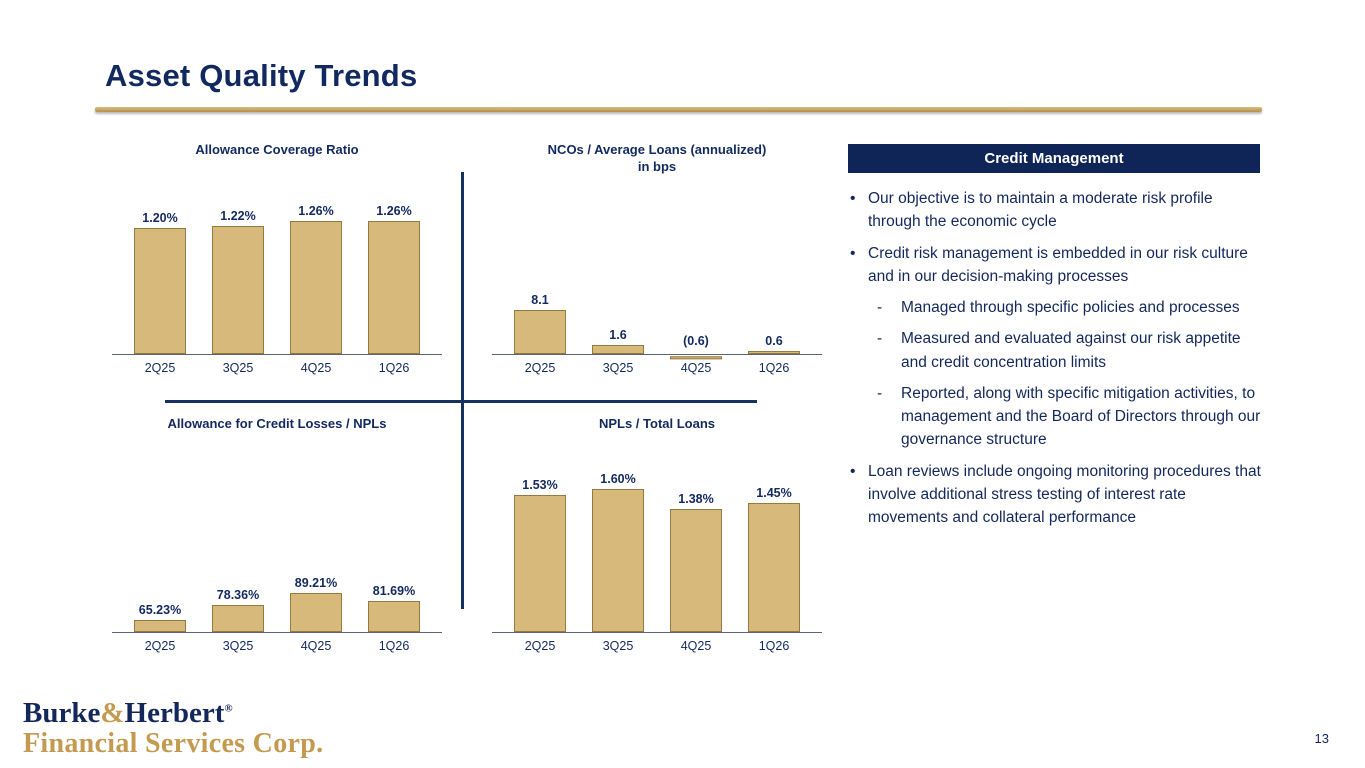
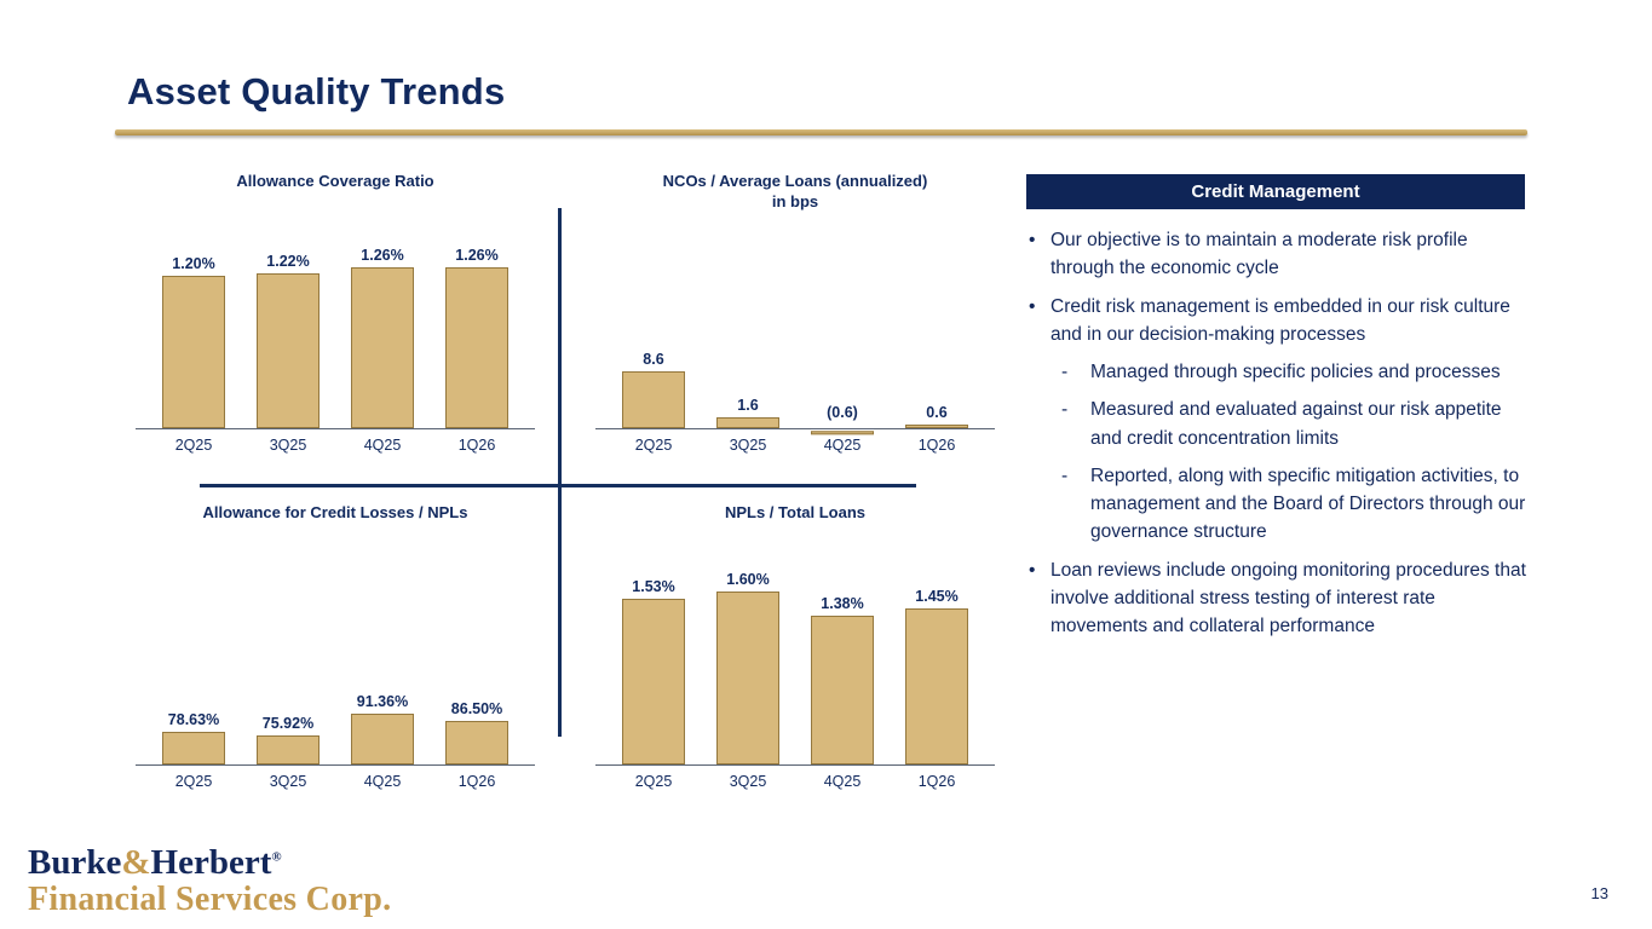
NCOs / Average Loans (annualized)/2Q25: 8.1 -> 8.6
Allowance for Credit Losses / NPLs/2Q25: 65.23% -> 78.63%
Allowance for Credit Losses / NPLs/3Q25: 78.36% -> 75.92%
Allowance for Credit Losses / NPLs/4Q25: 89.21% -> 91.36%
Allowance for Credit Losses / NPLs/1Q26: 81.69% -> 86.50%
